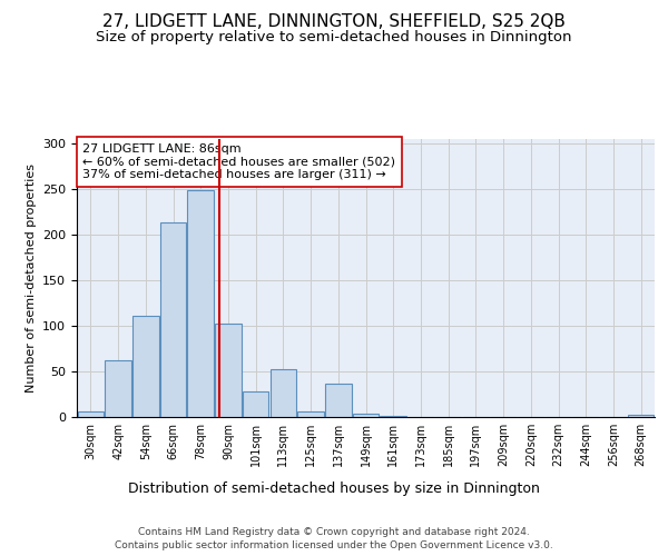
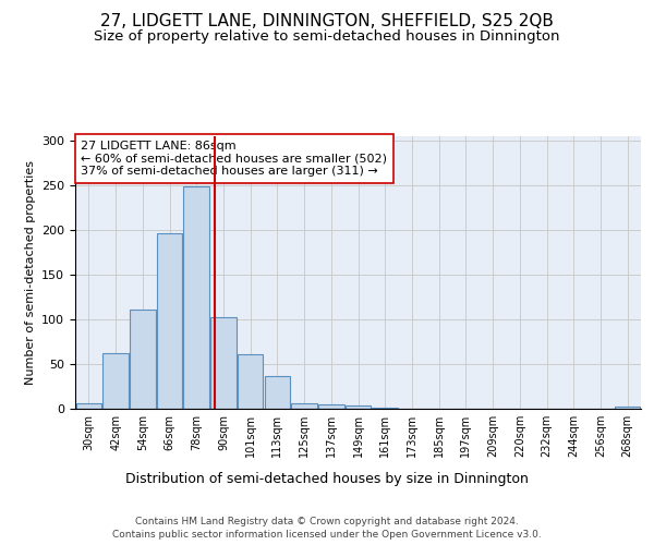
66sqm: 214 -> 197
101sqm: 28 -> 61
113sqm: 52 -> 36
137sqm: 36 -> 5
